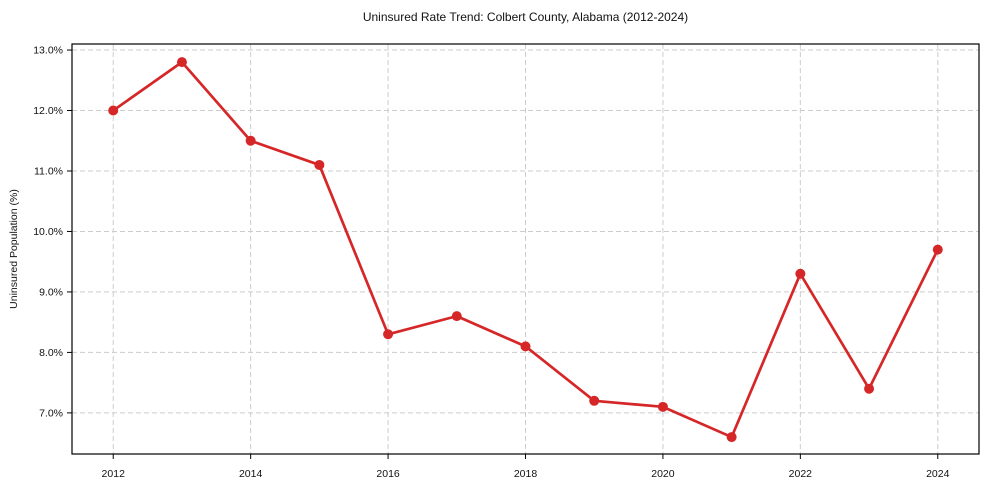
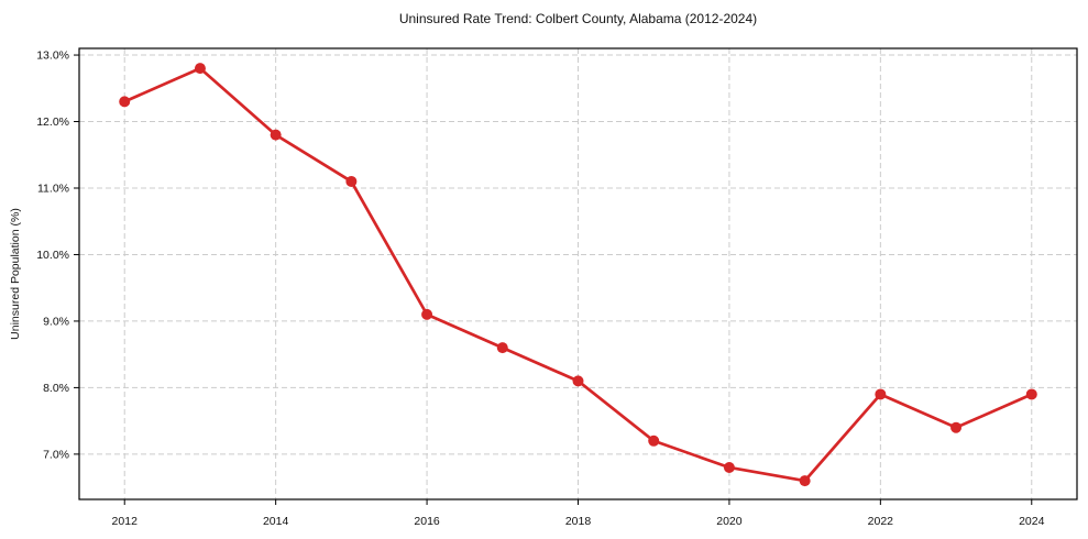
2012: 12.0% -> 12.3%
2014: 11.5% -> 11.8%
2016: 8.3% -> 9.1%
2020: 7.1% -> 6.8%
2022: 9.3% -> 7.9%
2024: 9.7% -> 7.9%
